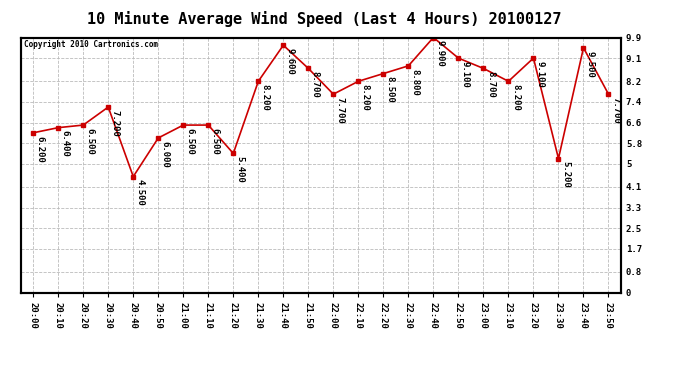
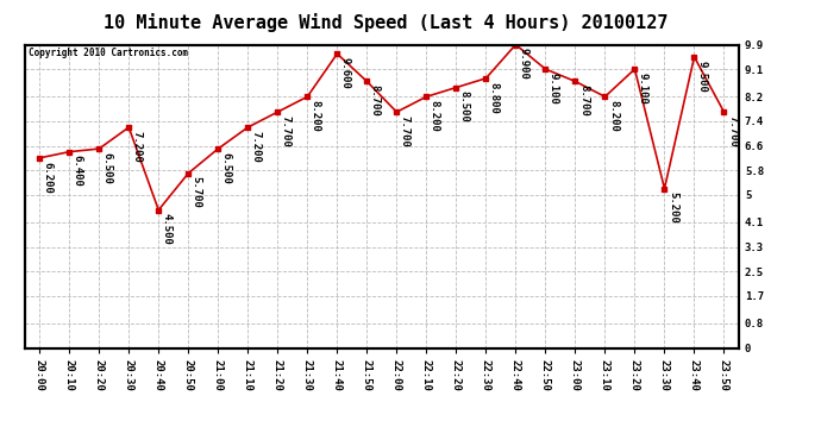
20:50: 6.000 -> 5.700
21:10: 6.500 -> 7.200
21:20: 5.400 -> 7.700
